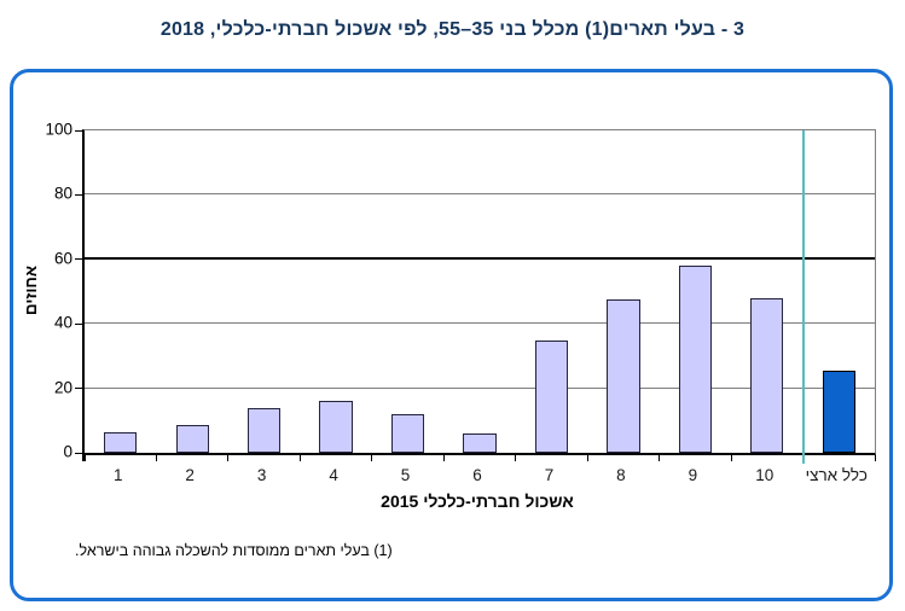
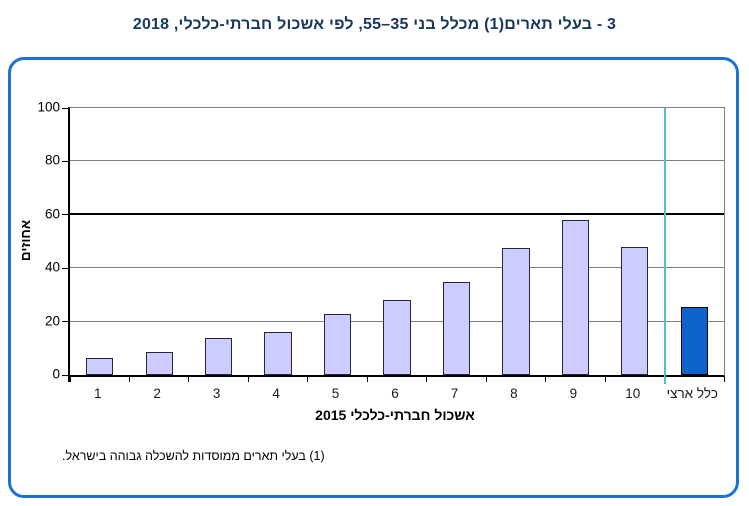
5: 12 -> 23
6: 6 -> 28
